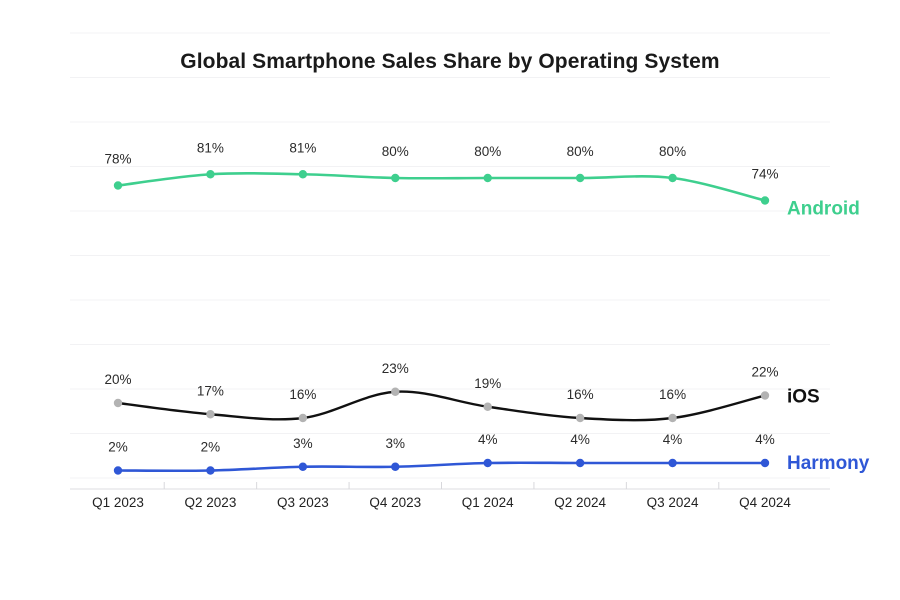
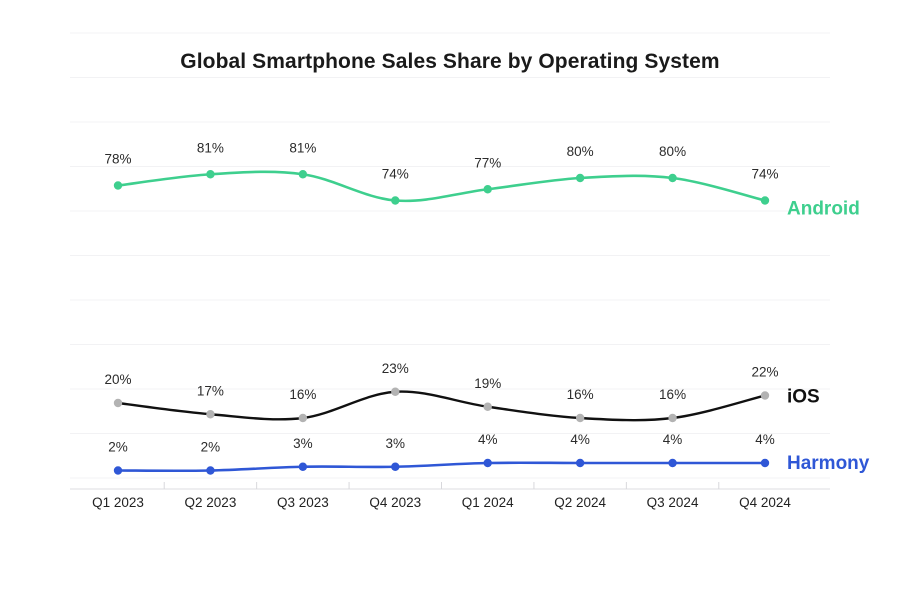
Android/Q4 2023: 80% -> 74%
Android/Q1 2024: 80% -> 77%
